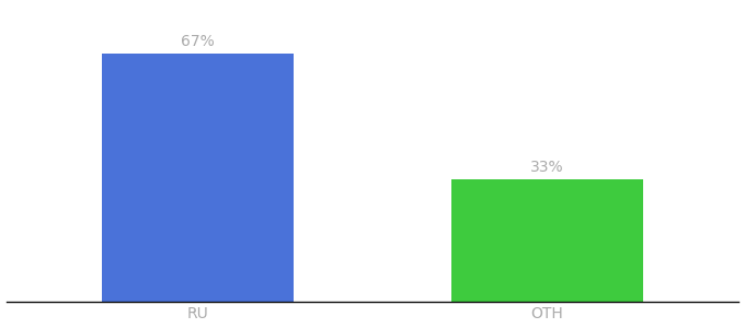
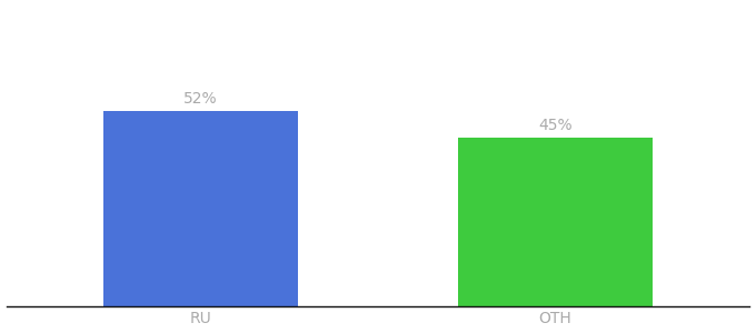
RU: 67% -> 52%
OTH: 33% -> 45%
